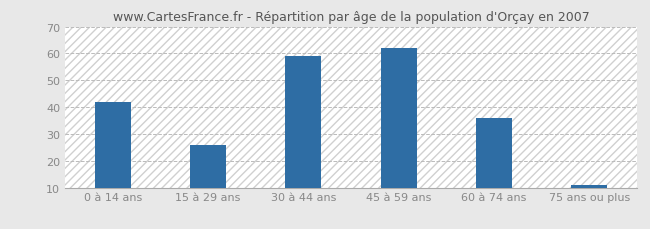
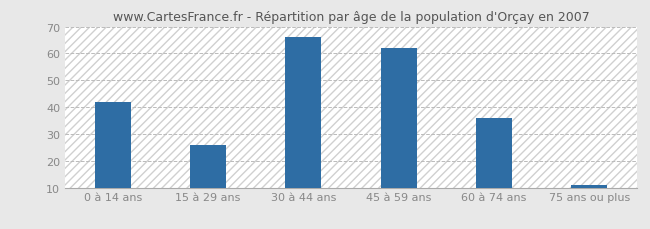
30 à 44 ans: 59 -> 66
